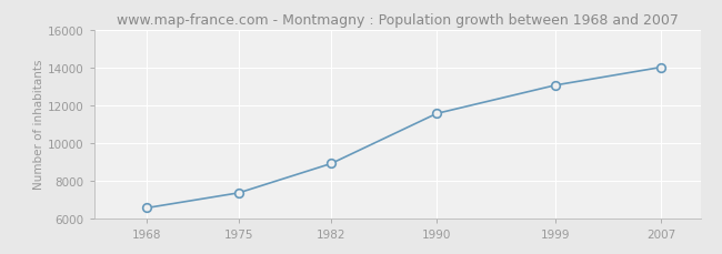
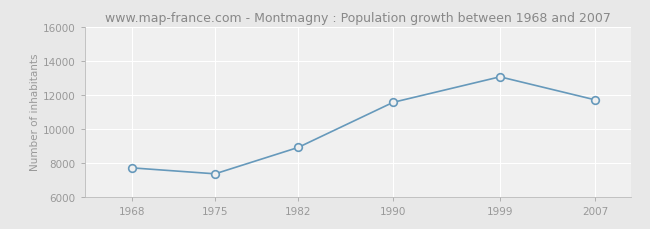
1968: 6600 -> 7700
2007: 14000 -> 11700
